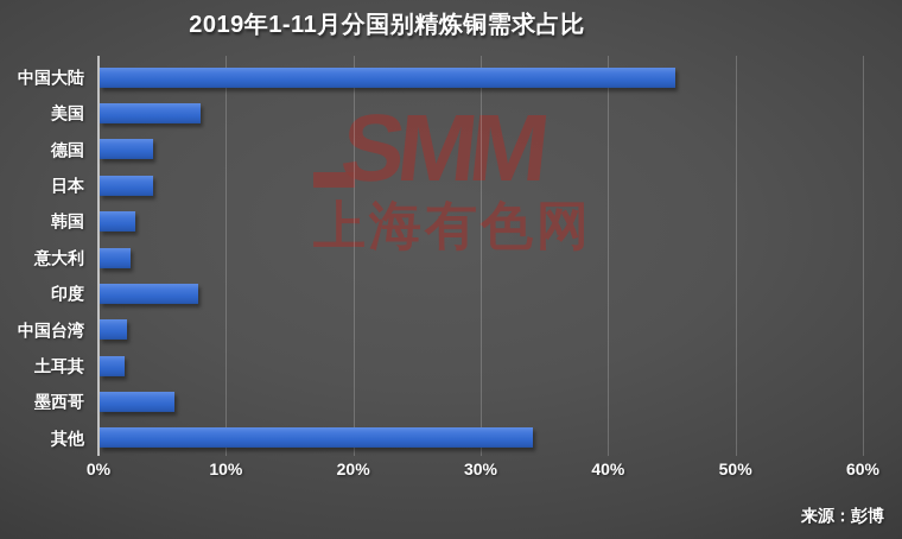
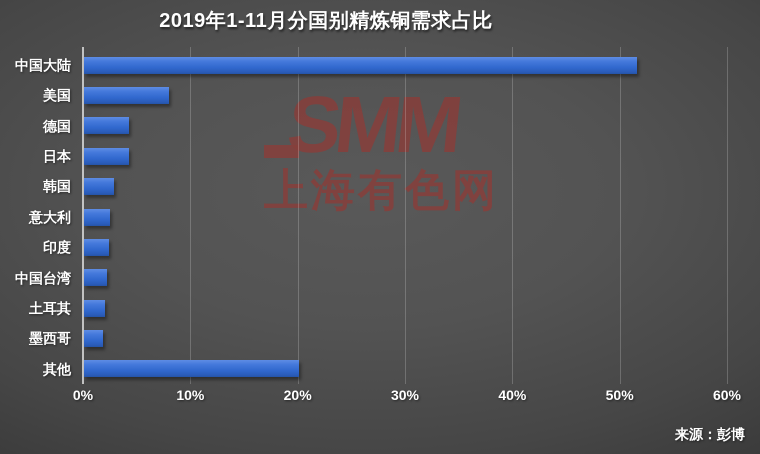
中国大陆: 45.2% -> 51.5%
印度: 7.7% -> 2.3%
墨西哥: 5.9% -> 1.8%
其他: 34.0% -> 20.0%
